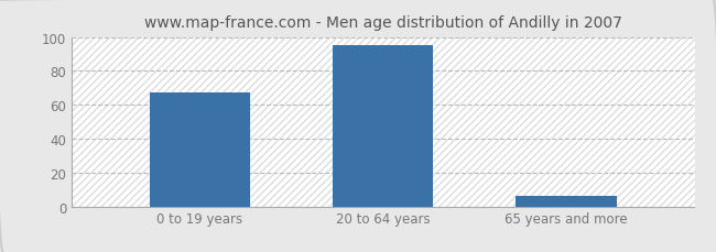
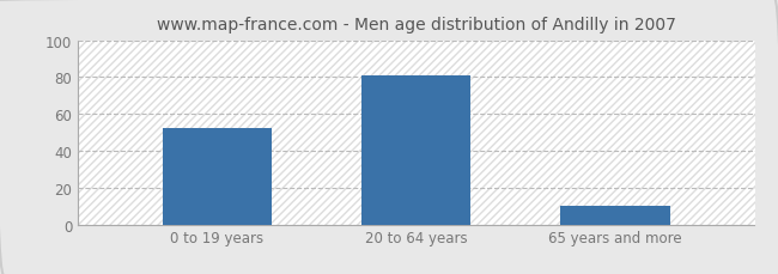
0 to 19 years: 67 -> 52
20 to 64 years: 95 -> 81
65 years and more: 6 -> 10
